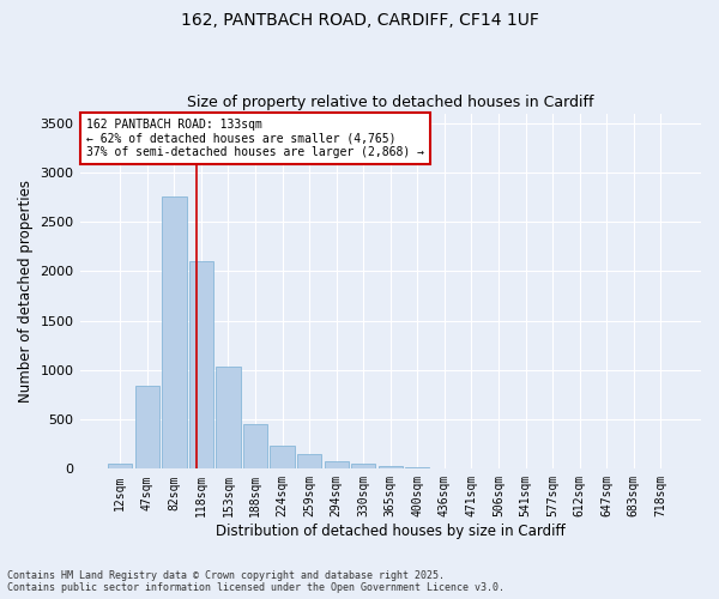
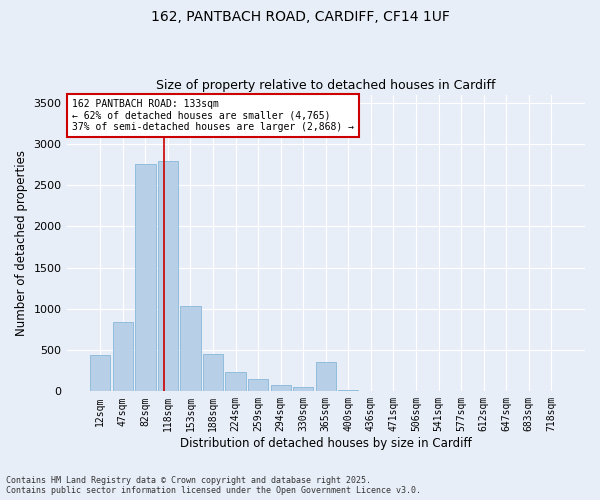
12sqm: 60 -> 440
118sqm: 2100 -> 2800
365sqm: 20 -> 360
